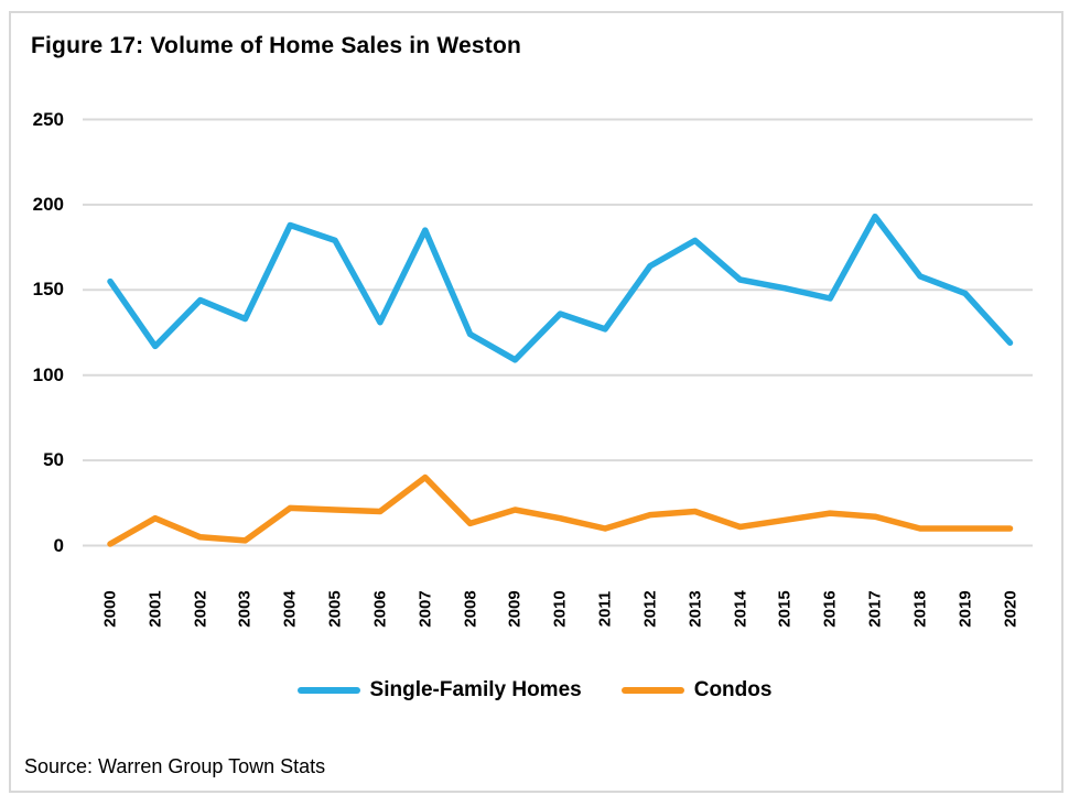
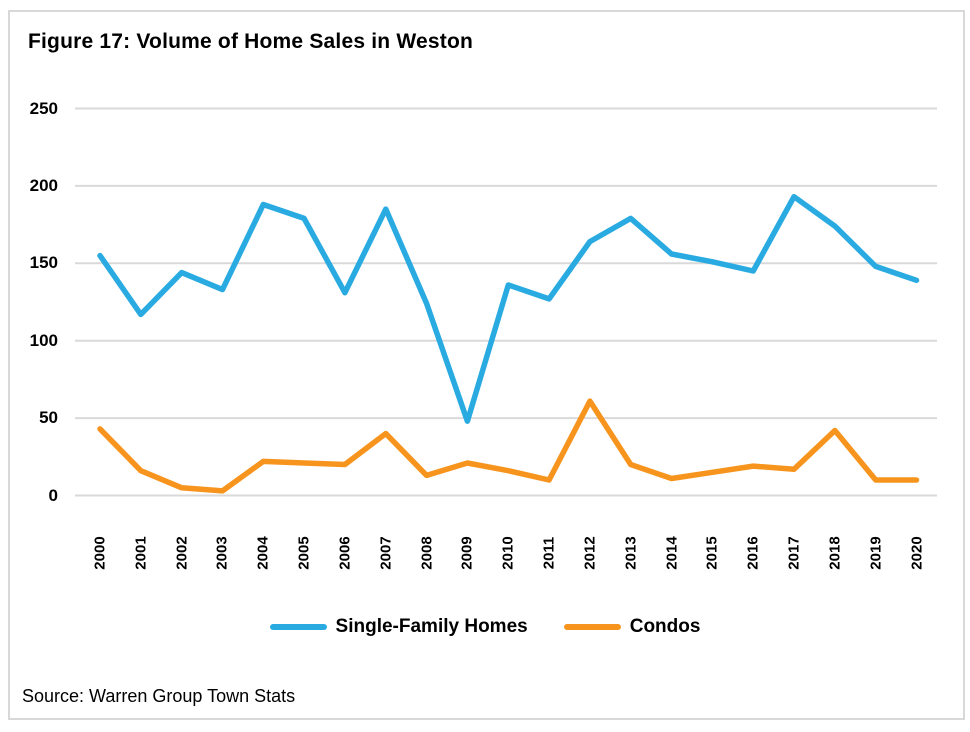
Condos/2000: 1 -> 43
Single-Family Homes/2009: 109 -> 48
Condos/2012: 18 -> 61
Single-Family Homes/2018: 158 -> 174
Condos/2018: 10 -> 42
Single-Family Homes/2020: 119 -> 139
